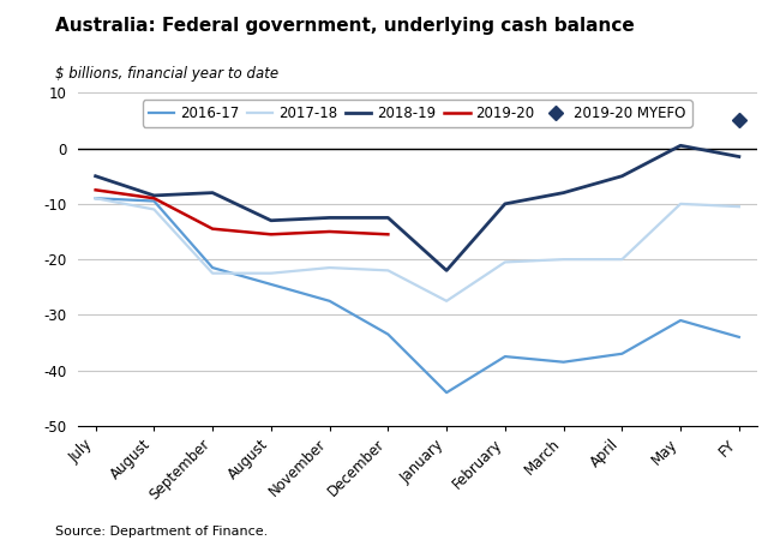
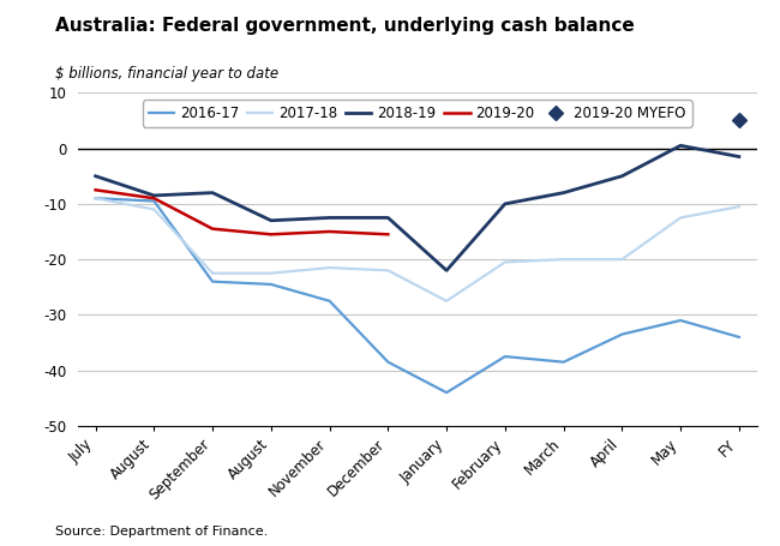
2016-17/September: -21.5 -> -24.0
2016-17/December: -33.5 -> -38.5
2016-17/April: -37.0 -> -33.5
2017-18/May: -10.0 -> -12.5
